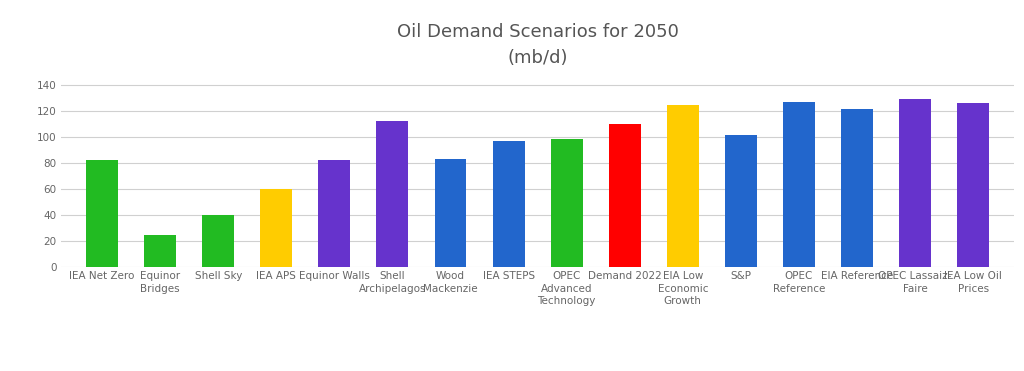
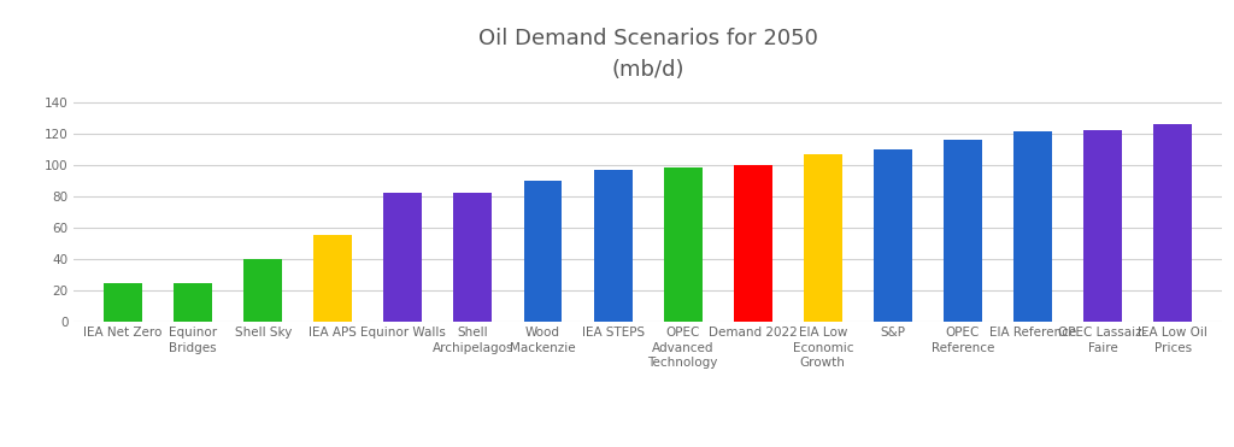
IEA Net Zero: 82 -> 25
IEA APS: 60 -> 55
Shell Archipelagos: 112 -> 82
Wood Mackenzie: 83 -> 90
Demand 2022: 110 -> 100
EIA Low Economic Growth: 124 -> 107
S&P: 101 -> 110
OPEC Reference: 127 -> 116
OPEC Lassaiz- Faire: 129 -> 122
